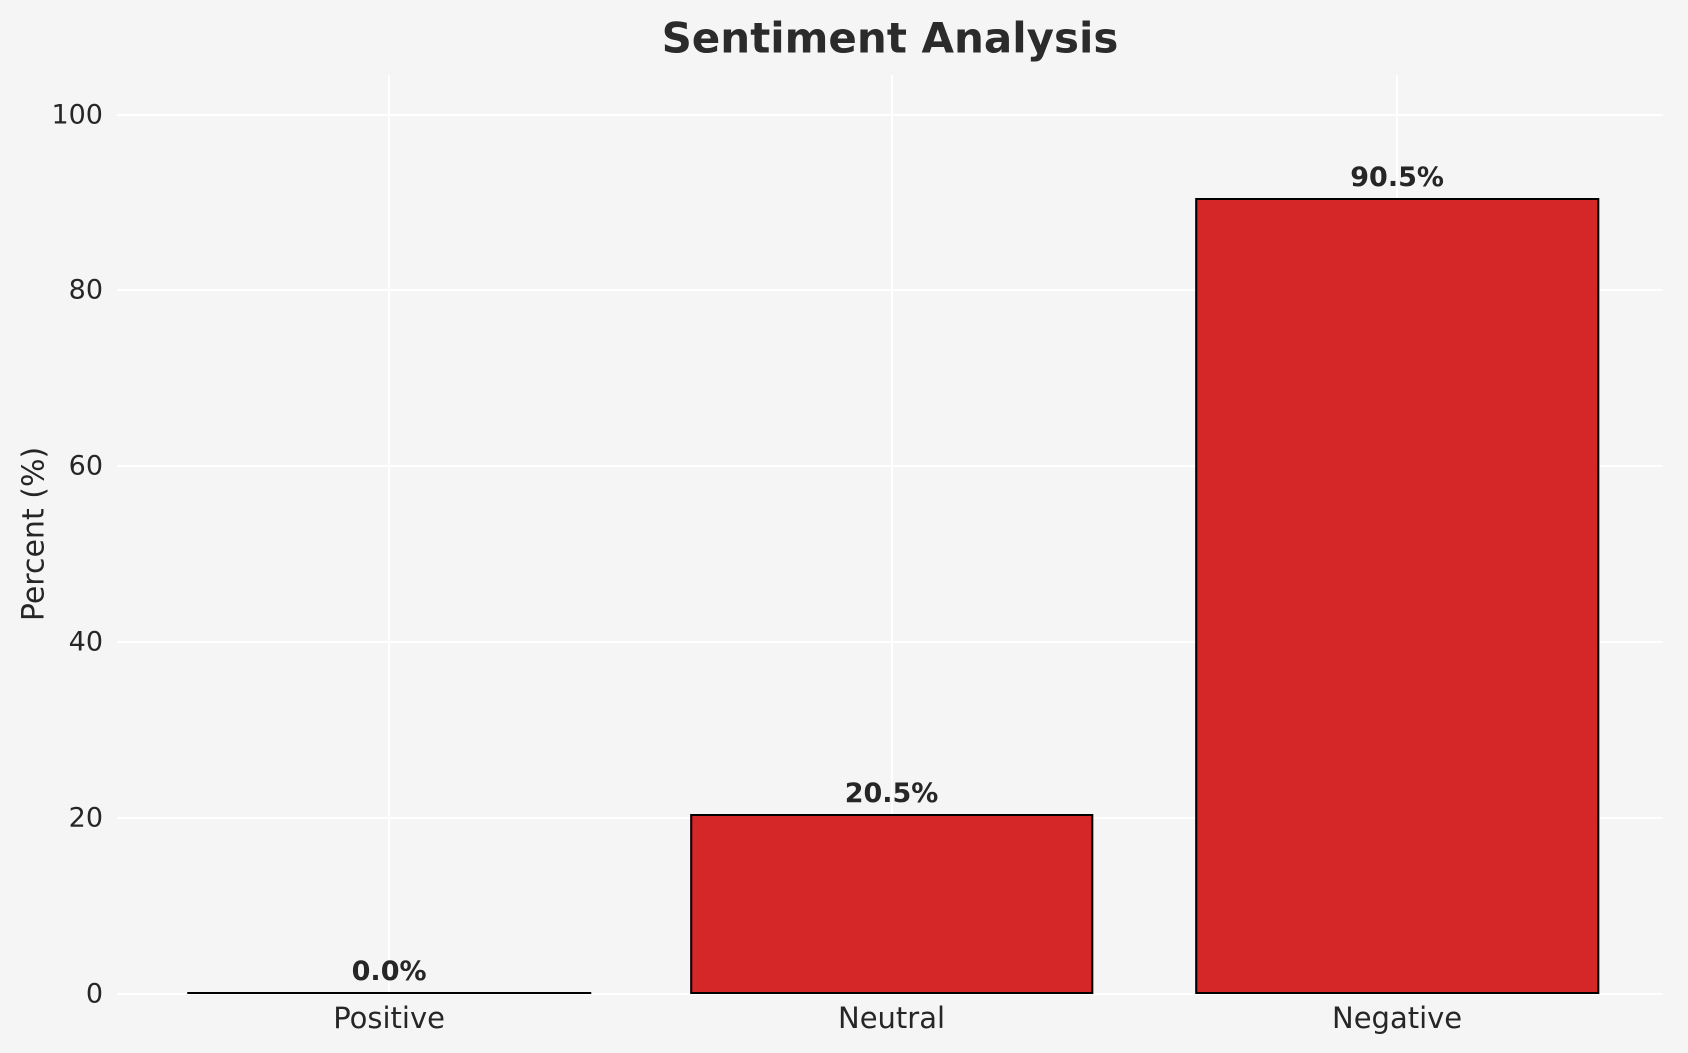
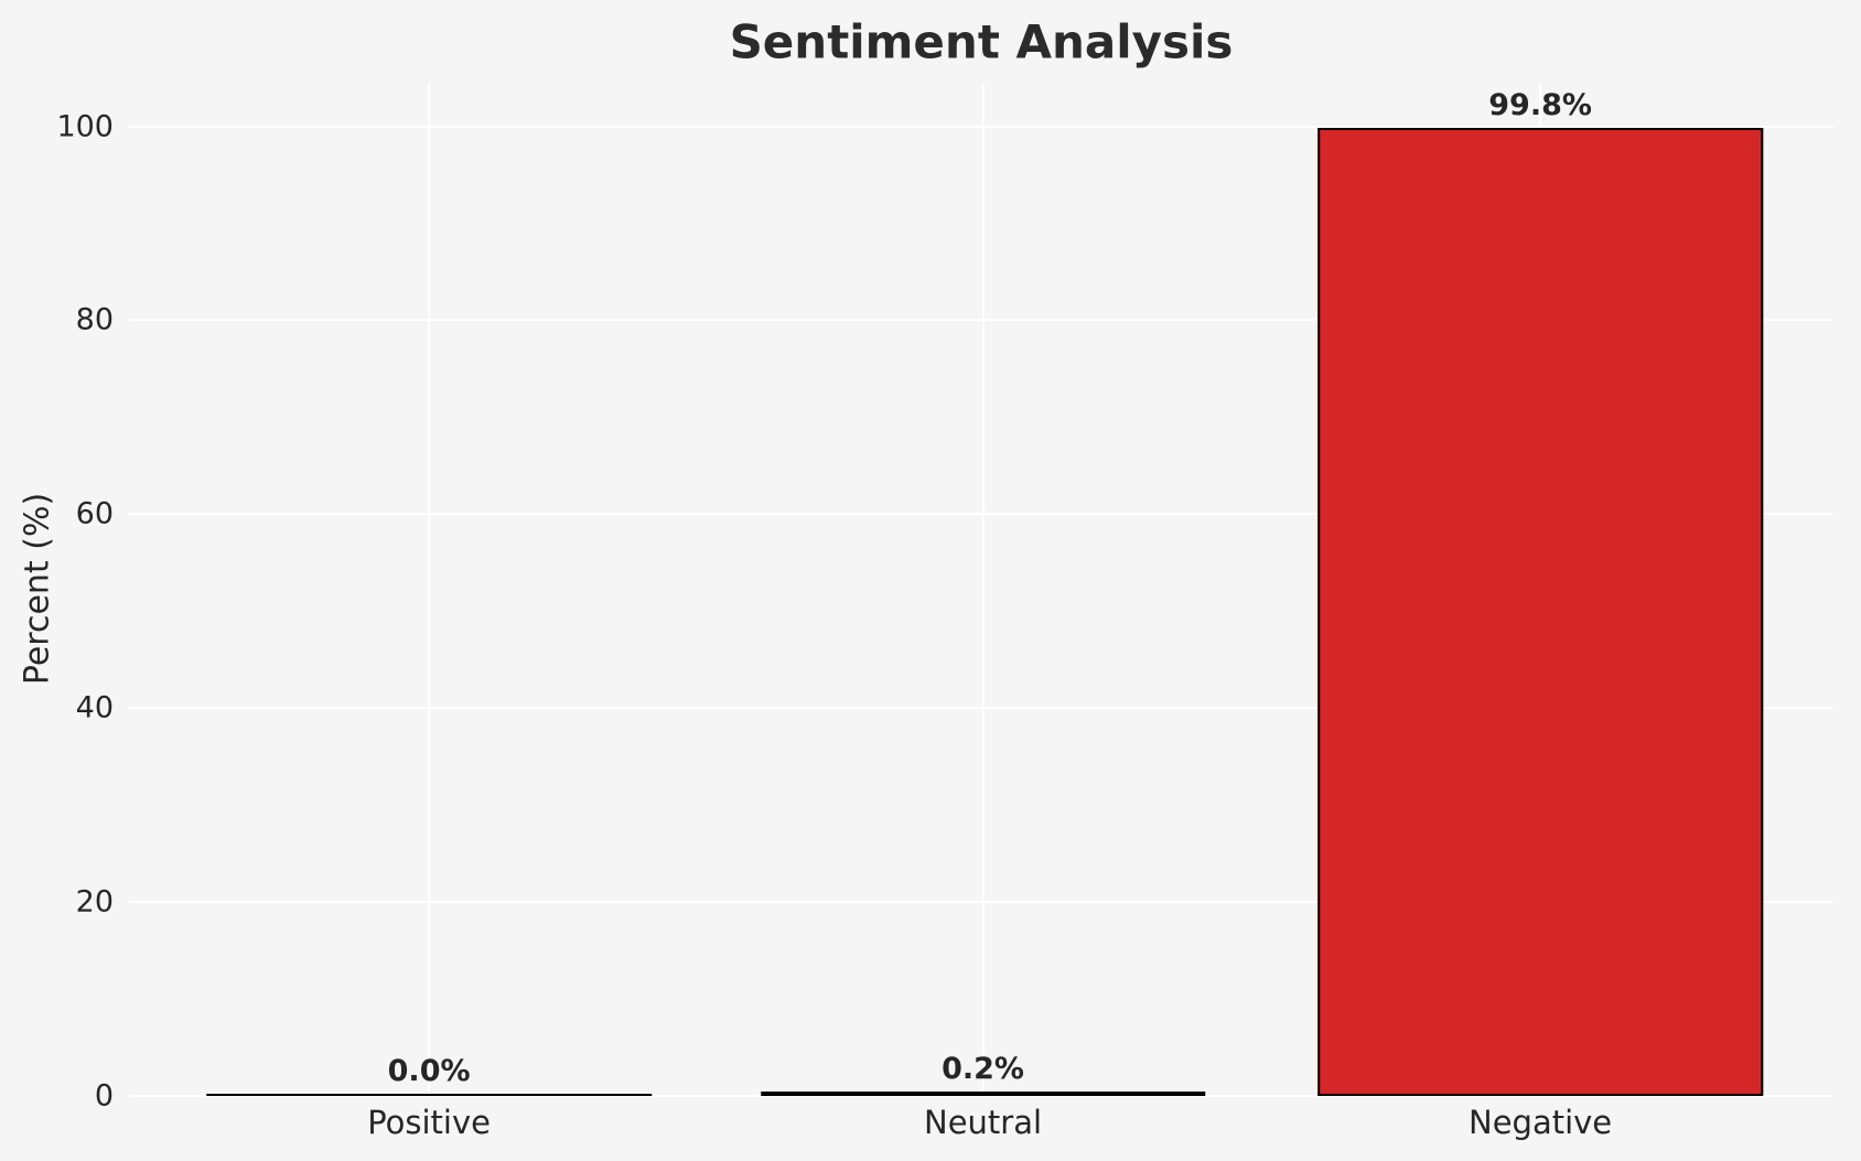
Neutral: 20.5% -> 0.2%
Negative: 90.5% -> 99.8%
